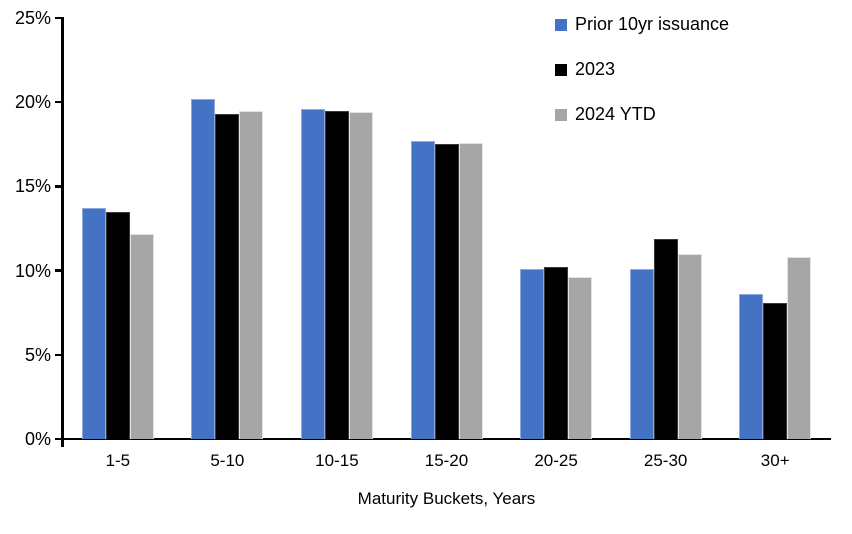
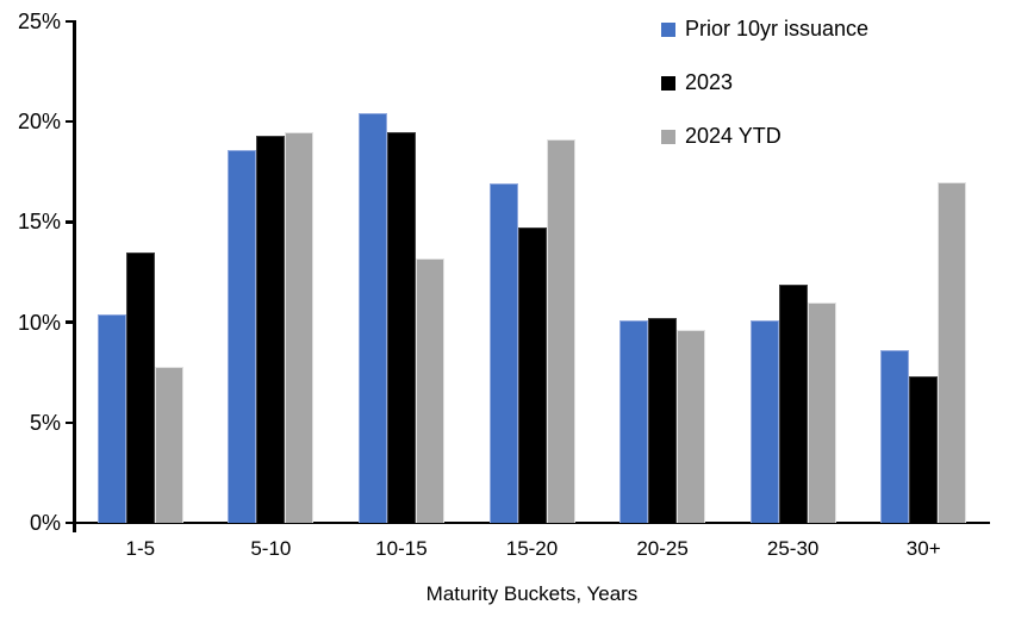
Prior 10yr issuance/1-5: 13.7% -> 10.4%
2024 YTD/1-5: 12.2% -> 7.8%
Prior 10yr issuance/5-10: 20.2% -> 18.6%
Prior 10yr issuance/10-15: 19.6% -> 20.4%
2024 YTD/10-15: 19.4% -> 13.2%
Prior 10yr issuance/15-20: 17.7% -> 16.9%
2023/15-20: 17.5% -> 14.7%
2024 YTD/15-20: 17.6% -> 19.1%
2023/30+: 8.1% -> 7.3%
2024 YTD/30+: 10.8% -> 17.0%
